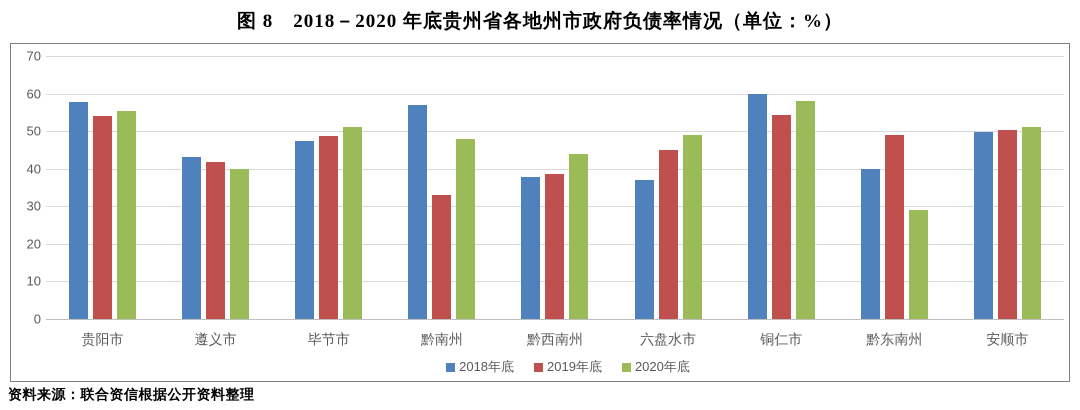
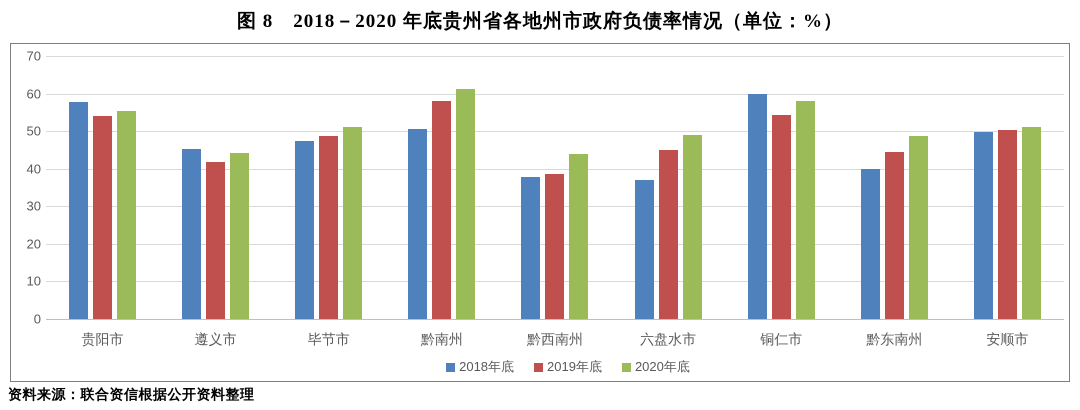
2018年底/遵义市: 43 -> 45
2020年底/遵义市: 40 -> 44
2018年底/黔南州: 57 -> 50
2019年底/黔南州: 33 -> 58
2020年底/黔南州: 48 -> 61
2019年底/黔东南州: 49 -> 44
2020年底/黔东南州: 29 -> 49
